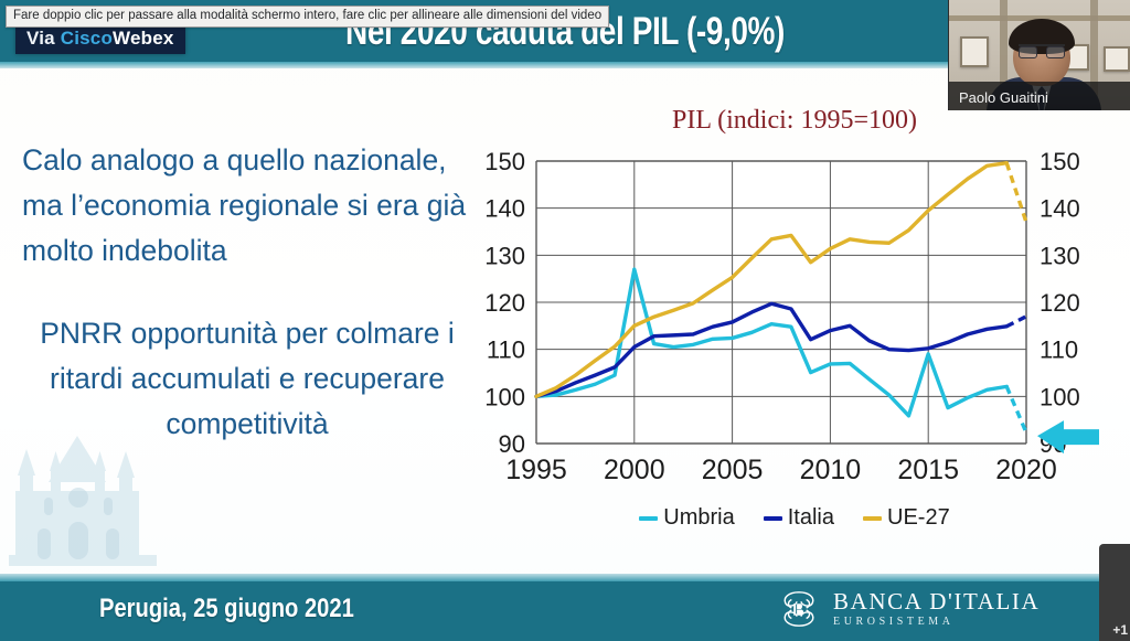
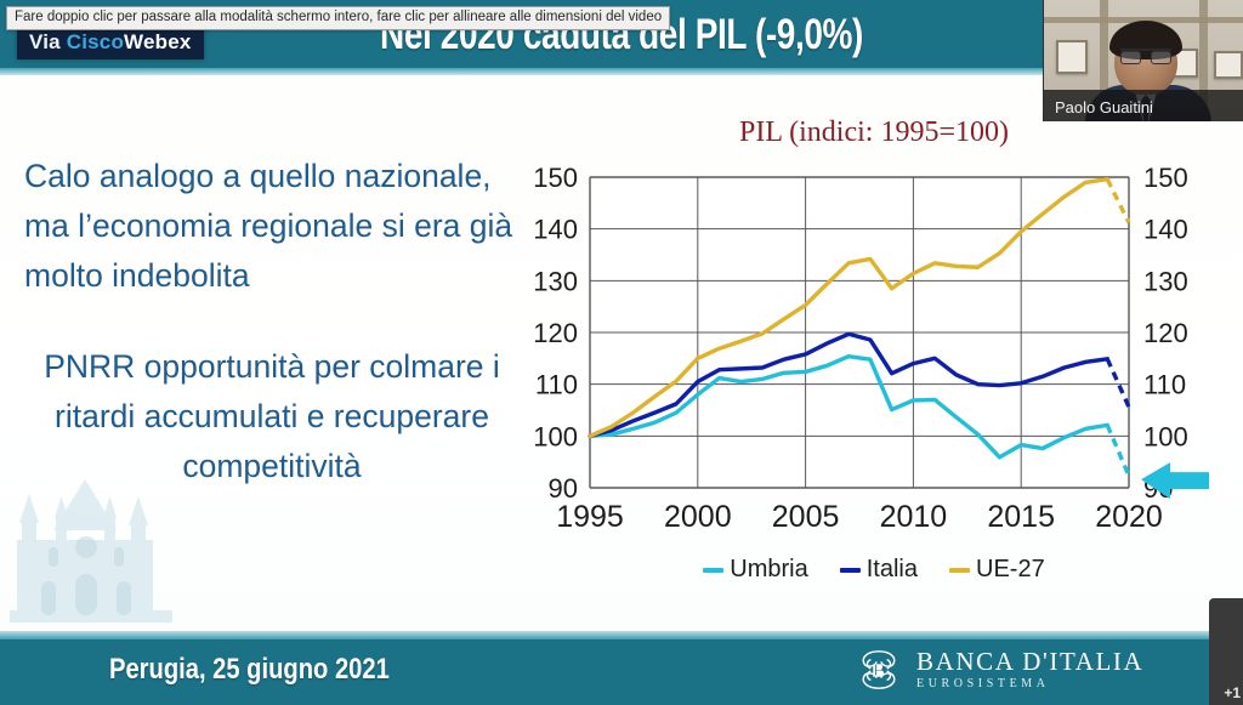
Umbria/2000: 127 -> 108
Umbria/2015: 109 -> 98
Italia/2020: 117 -> 106
UE-27/2020: 137 -> 141
